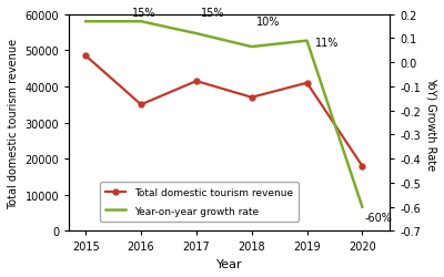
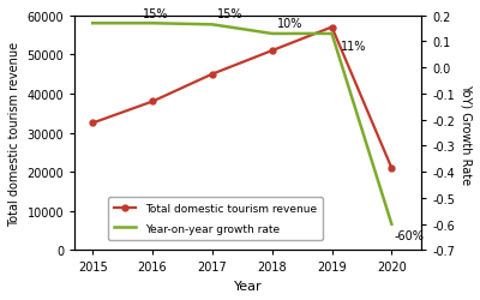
Total domestic tourism revenue/2015: 48500 -> 32500
Total domestic tourism revenue/2016: 35000 -> 38000
Total domestic tourism revenue/2017: 41500 -> 45000
Year-on-year growth rate/2017: 0.120 -> 0.165
Total domestic tourism revenue/2018: 37000 -> 51000
Year-on-year growth rate/2018: 0.065 -> 0.130
Total domestic tourism revenue/2019: 41000 -> 57000
Year-on-year growth rate/2019: 0.090 -> 0.130
Total domestic tourism revenue/2020: 18000 -> 21000
